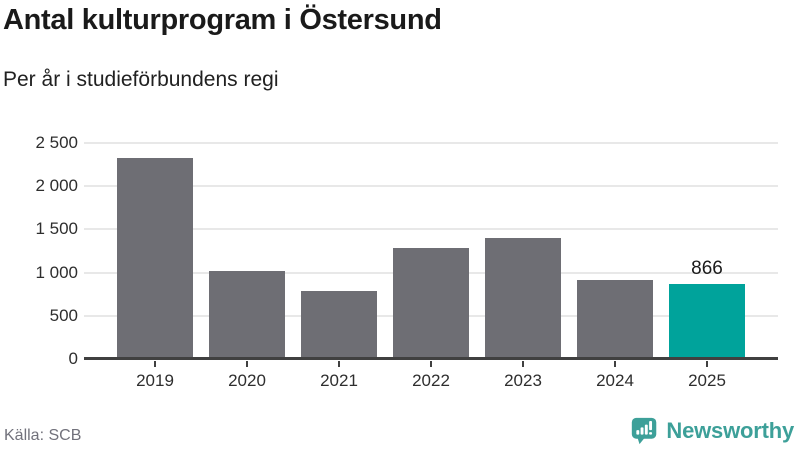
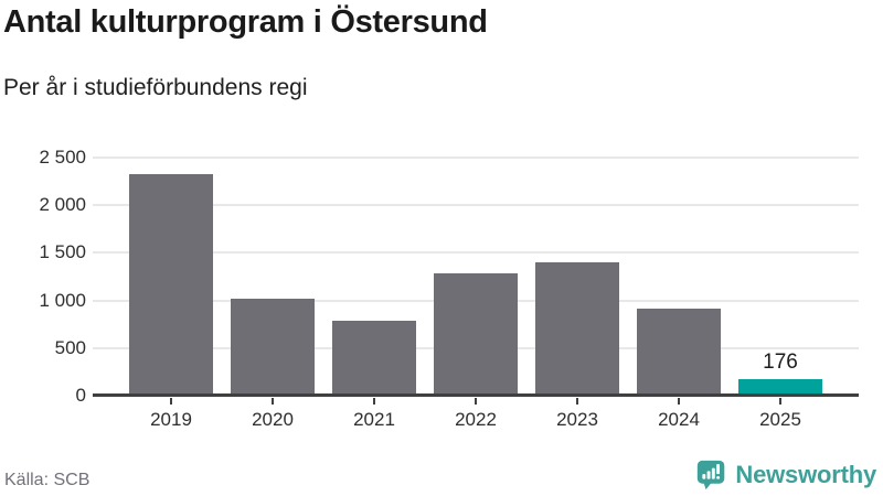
2025: 866 -> 176
